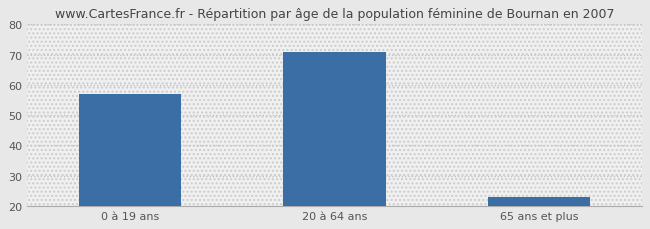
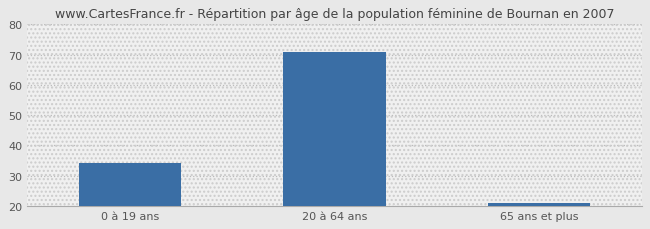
0 à 19 ans: 57 -> 34
65 ans et plus: 23 -> 21
